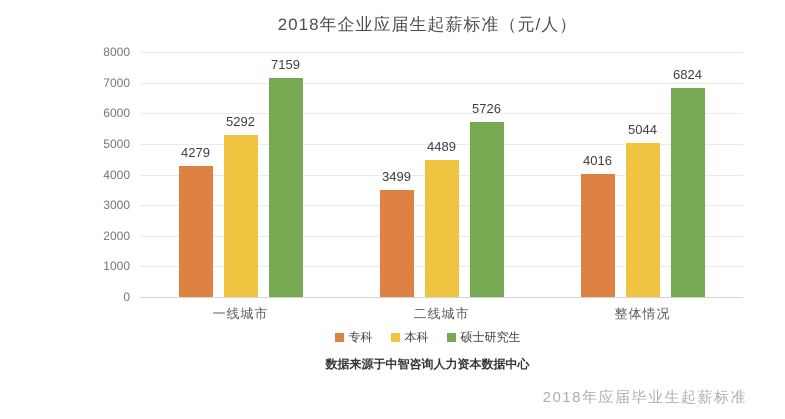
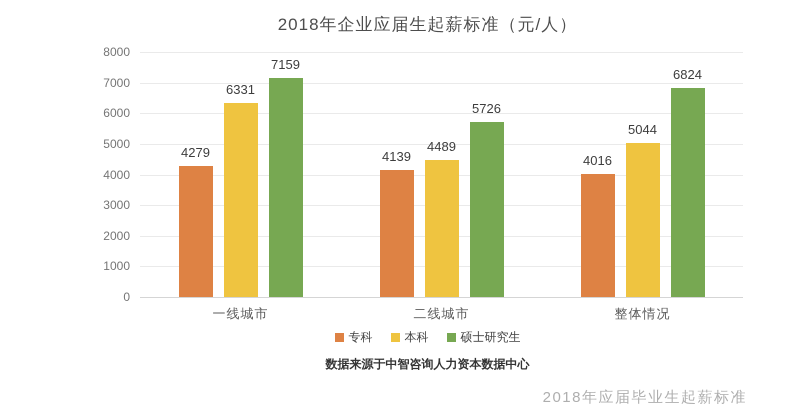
本科/一线城市: 5292 -> 6331
专科/二线城市: 3499 -> 4139
